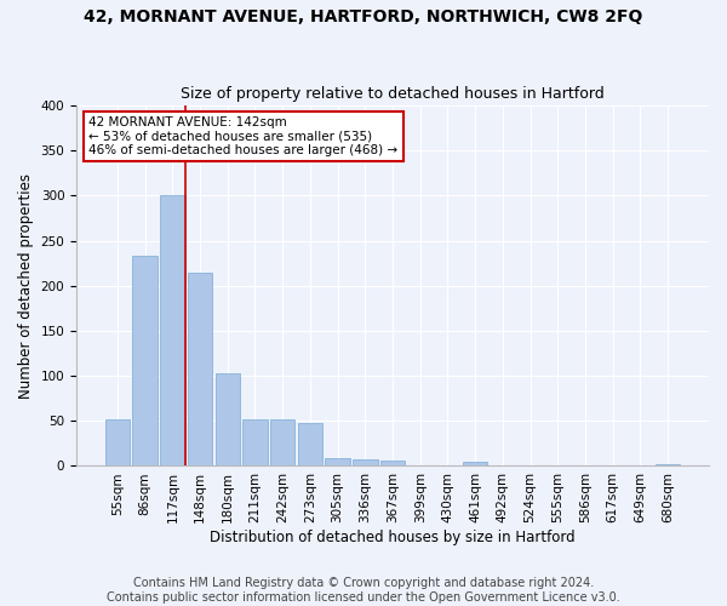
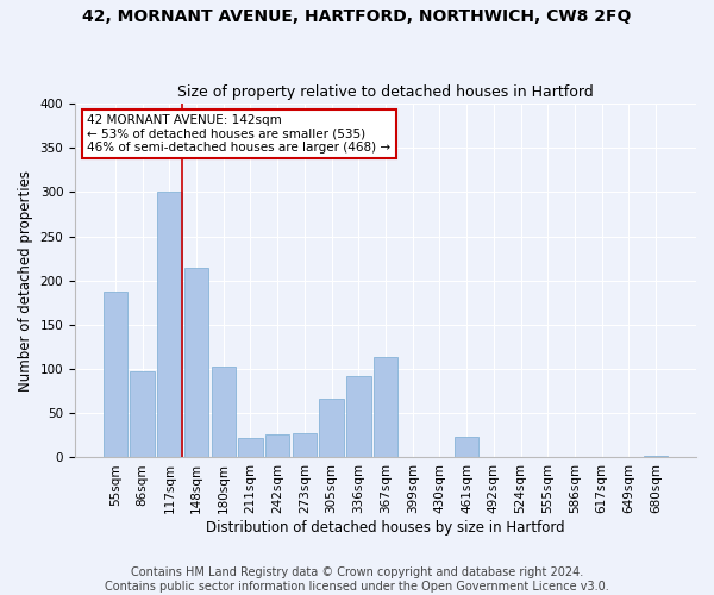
55sqm: 52 -> 188
86sqm: 233 -> 98
211sqm: 52 -> 22
242sqm: 52 -> 26
273sqm: 48 -> 28
305sqm: 9 -> 66
336sqm: 8 -> 92
367sqm: 6 -> 114
461sqm: 4 -> 24
